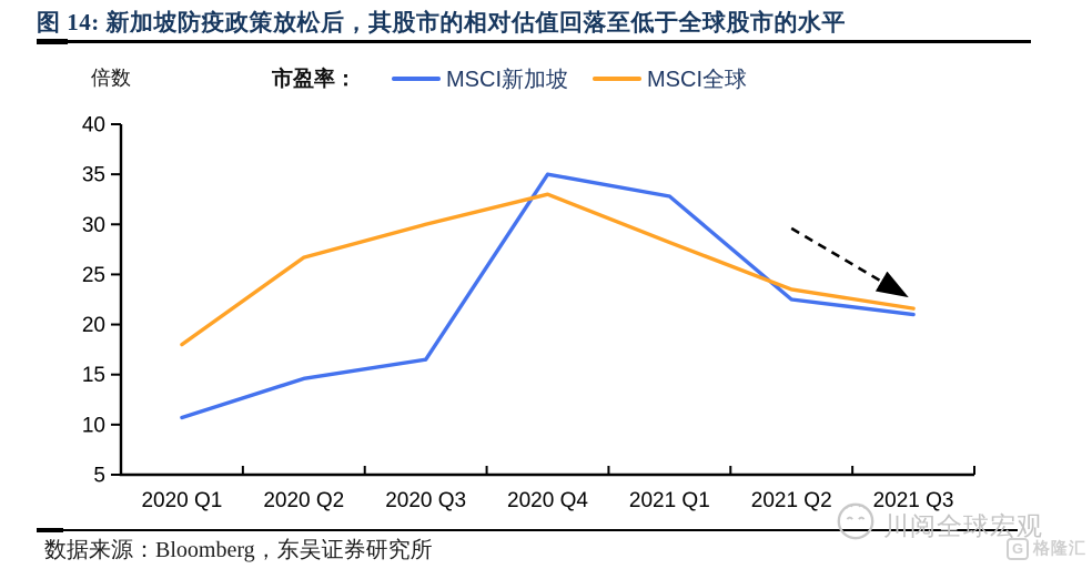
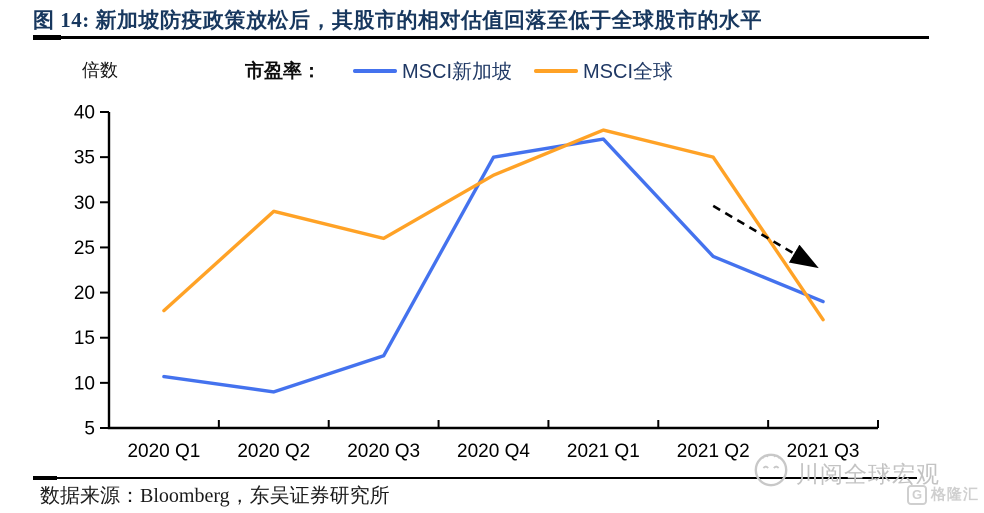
MSCI新加坡/2020 Q2: 15 -> 9
MSCI全球/2020 Q2: 27 -> 29
MSCI新加坡/2020 Q3: 16 -> 13
MSCI全球/2020 Q3: 30 -> 26
MSCI新加坡/2021 Q1: 33 -> 37
MSCI全球/2021 Q1: 28 -> 38
MSCI新加坡/2021 Q2: 22 -> 24
MSCI全球/2021 Q2: 24 -> 35
MSCI新加坡/2021 Q3: 21 -> 19
MSCI全球/2021 Q3: 22 -> 17
